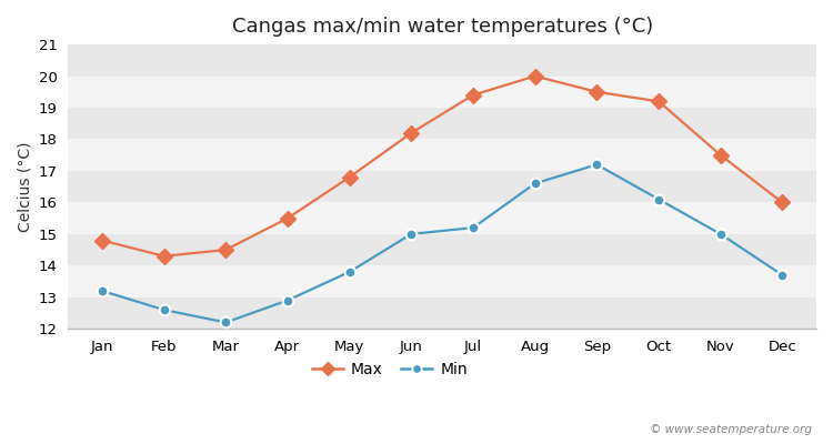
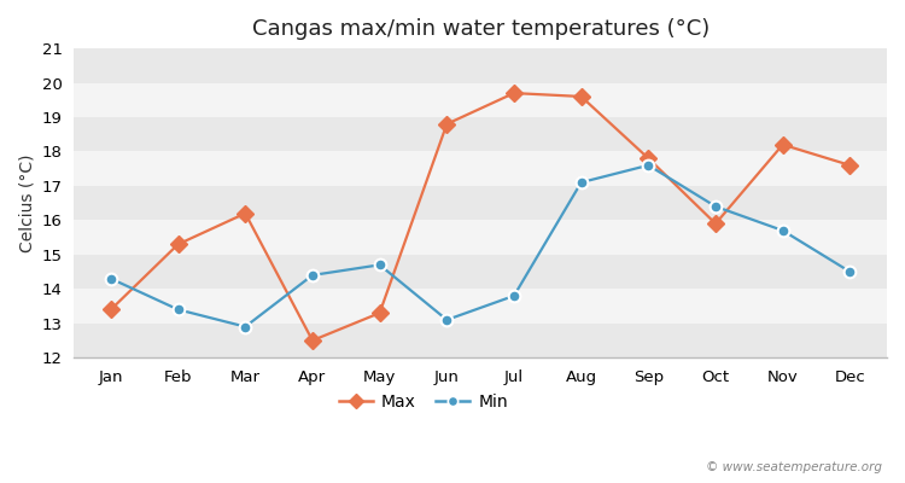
Max/Jan: 14.8 -> 13.4
Min/Jan: 13.2 -> 14.3
Max/Feb: 14.3 -> 15.3
Min/Feb: 12.6 -> 13.4
Max/Mar: 14.5 -> 16.2
Min/Mar: 12.2 -> 12.9
Max/Apr: 15.5 -> 12.5
Min/Apr: 12.9 -> 14.4
Max/May: 16.8 -> 13.3
Min/May: 13.8 -> 14.7
Max/Jun: 18.2 -> 18.8
Min/Jun: 15.0 -> 13.1
Max/Jul: 19.4 -> 19.7
Min/Jul: 15.2 -> 13.8
Max/Aug: 20.0 -> 19.6
Min/Aug: 16.6 -> 17.1
Max/Sep: 19.5 -> 17.8
Min/Sep: 17.2 -> 17.6
Max/Oct: 19.2 -> 15.9
Min/Oct: 16.1 -> 16.4
Max/Nov: 17.5 -> 18.2
Min/Nov: 15.0 -> 15.7
Max/Dec: 16.0 -> 17.6
Min/Dec: 13.7 -> 14.5
